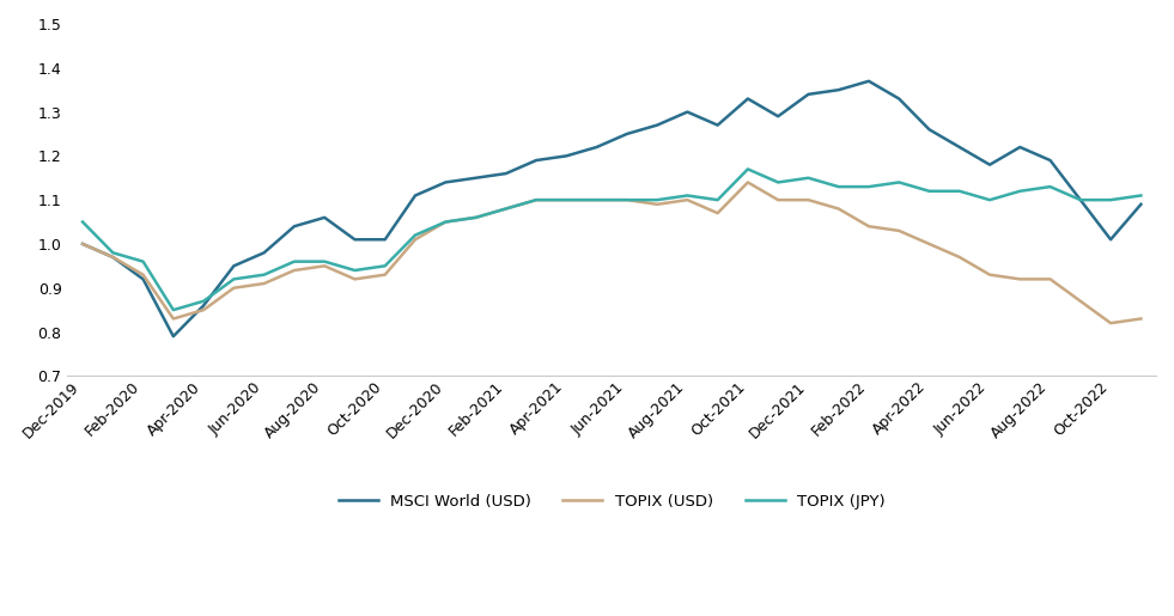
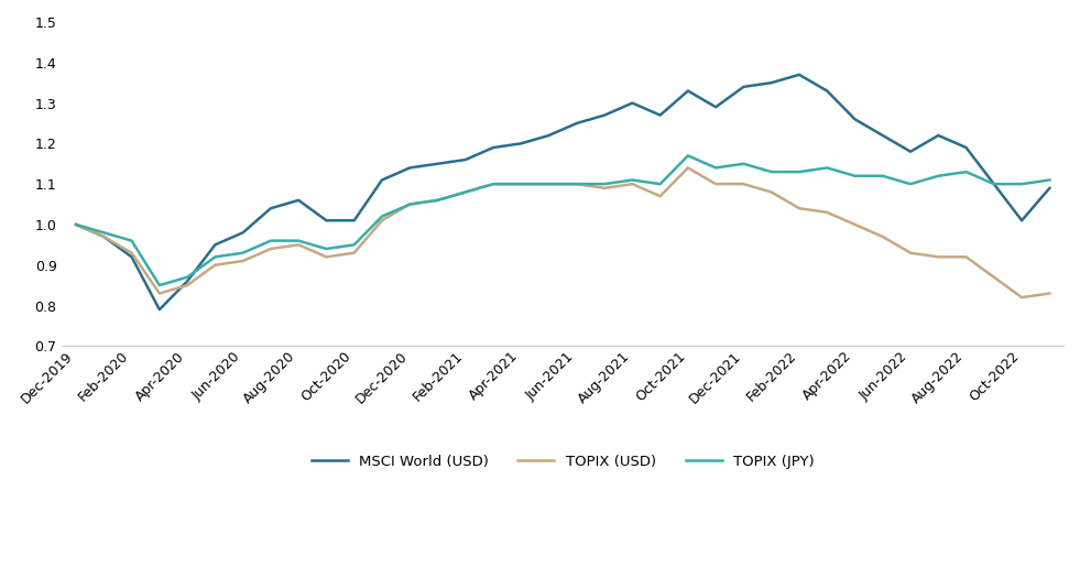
TOPIX (JPY)/Dec-2019: 1.05 -> 1.00
